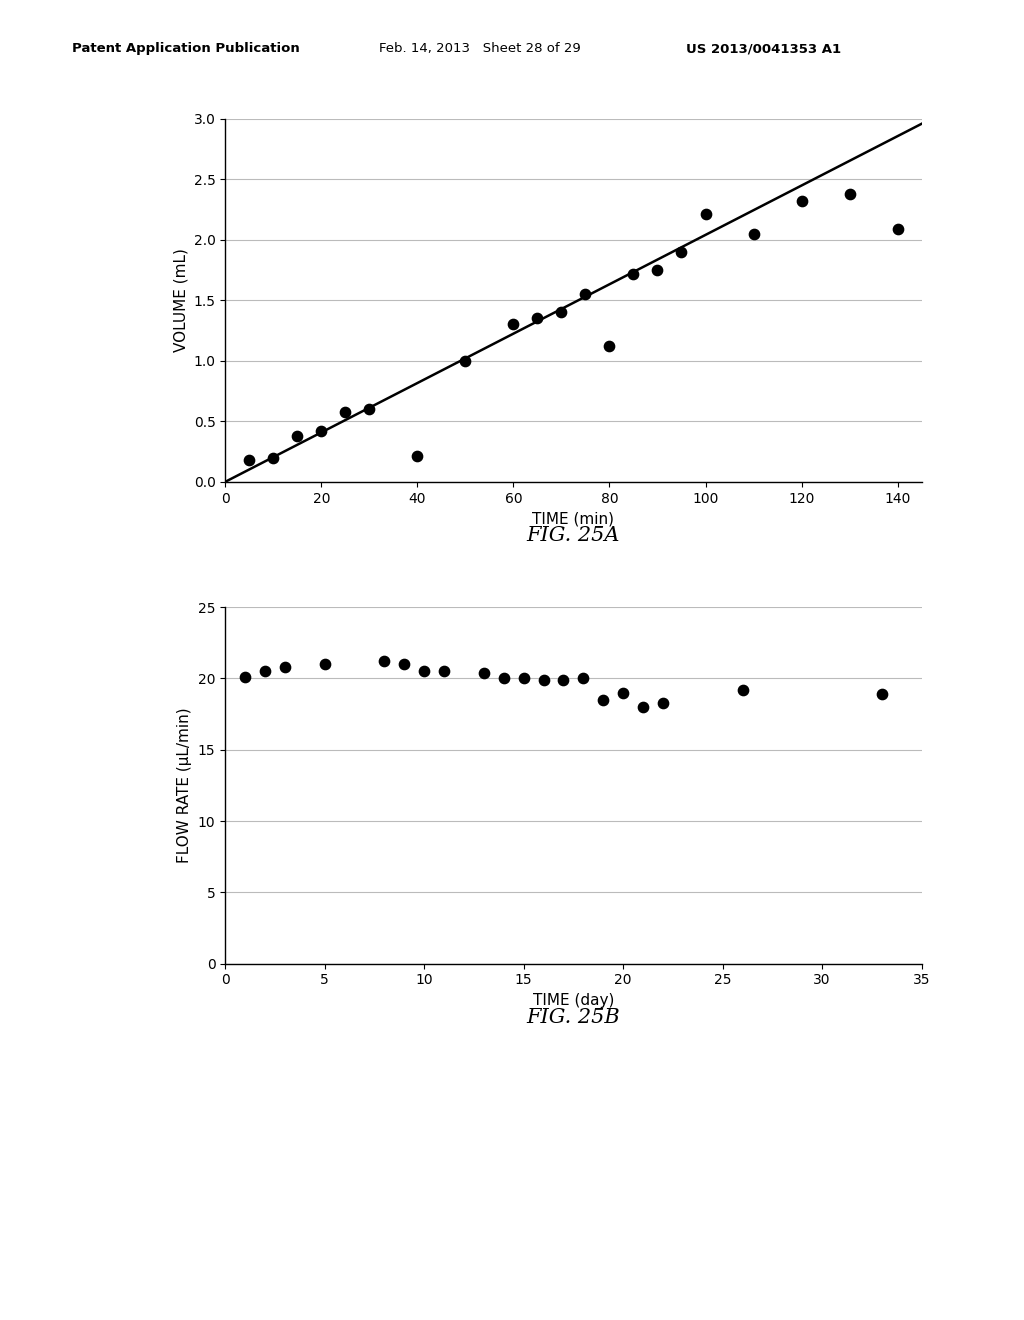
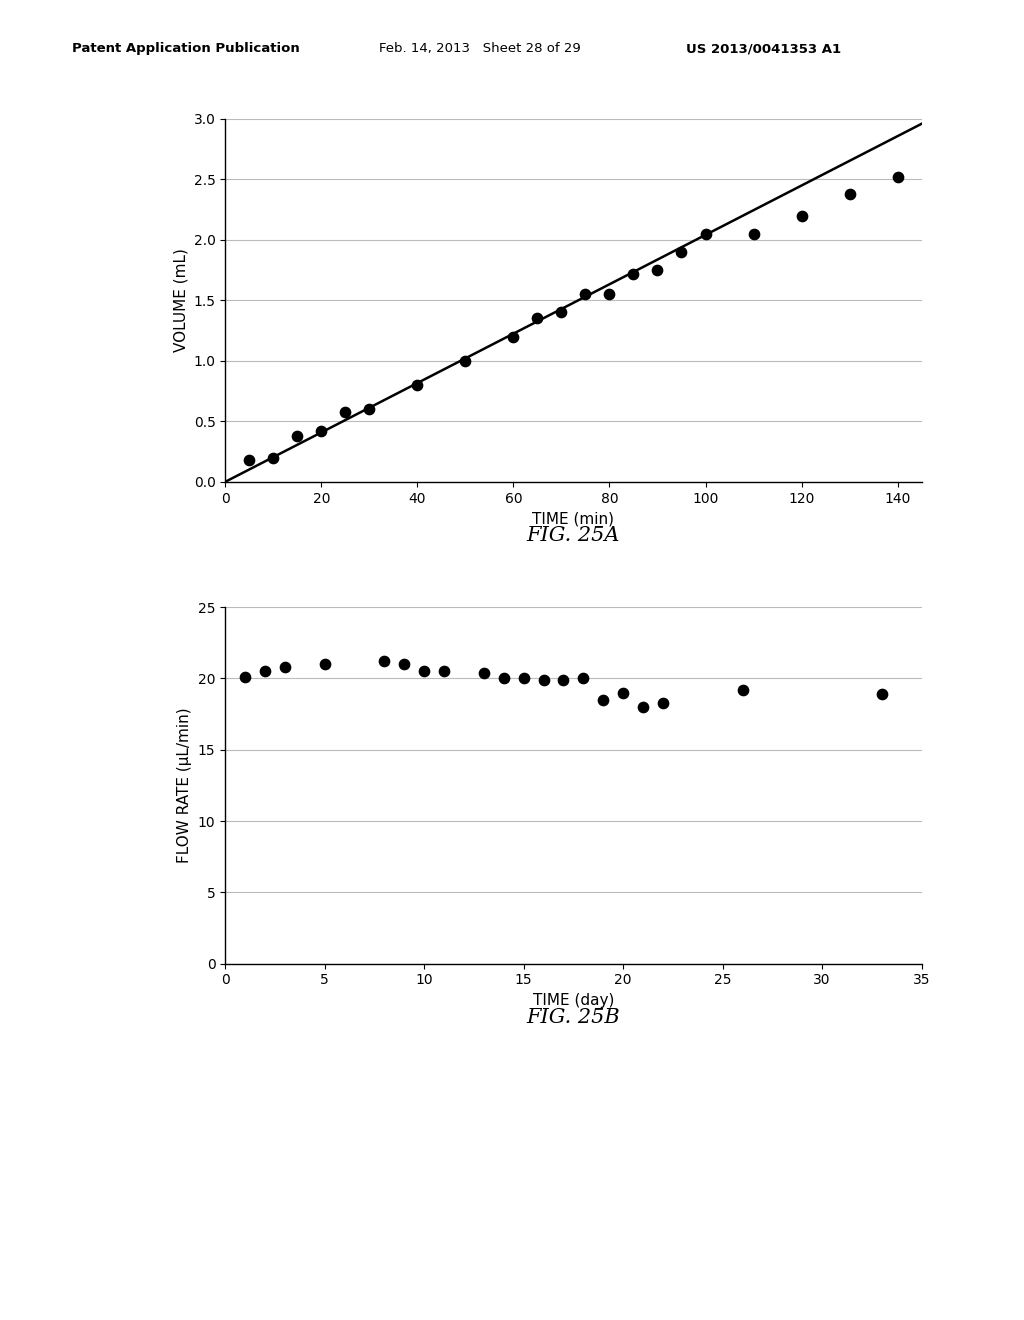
40: 0.21 -> 0.80
60: 1.30 -> 1.20
80: 1.12 -> 1.55
100: 2.21 -> 2.05
120: 2.32 -> 2.20
140: 2.09 -> 2.52
